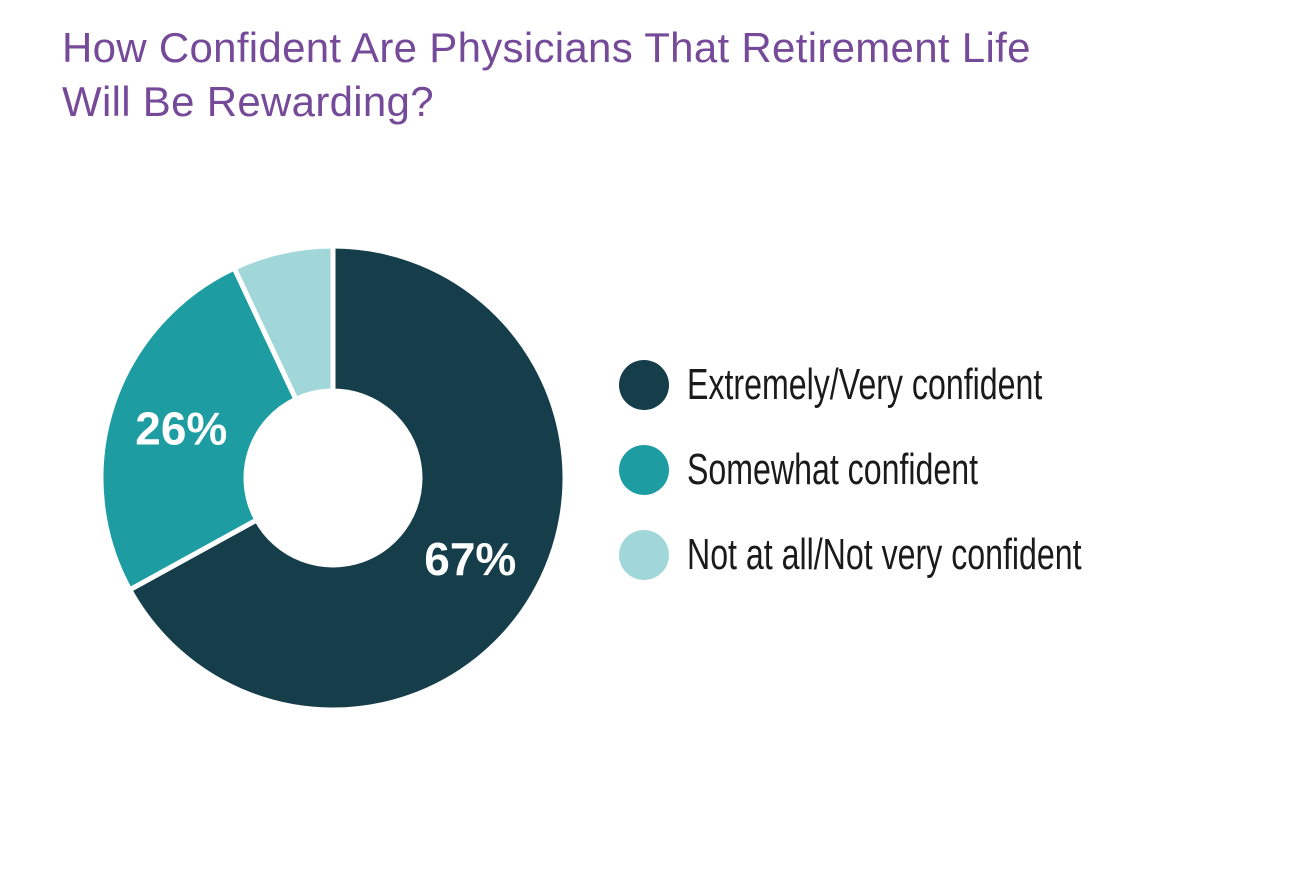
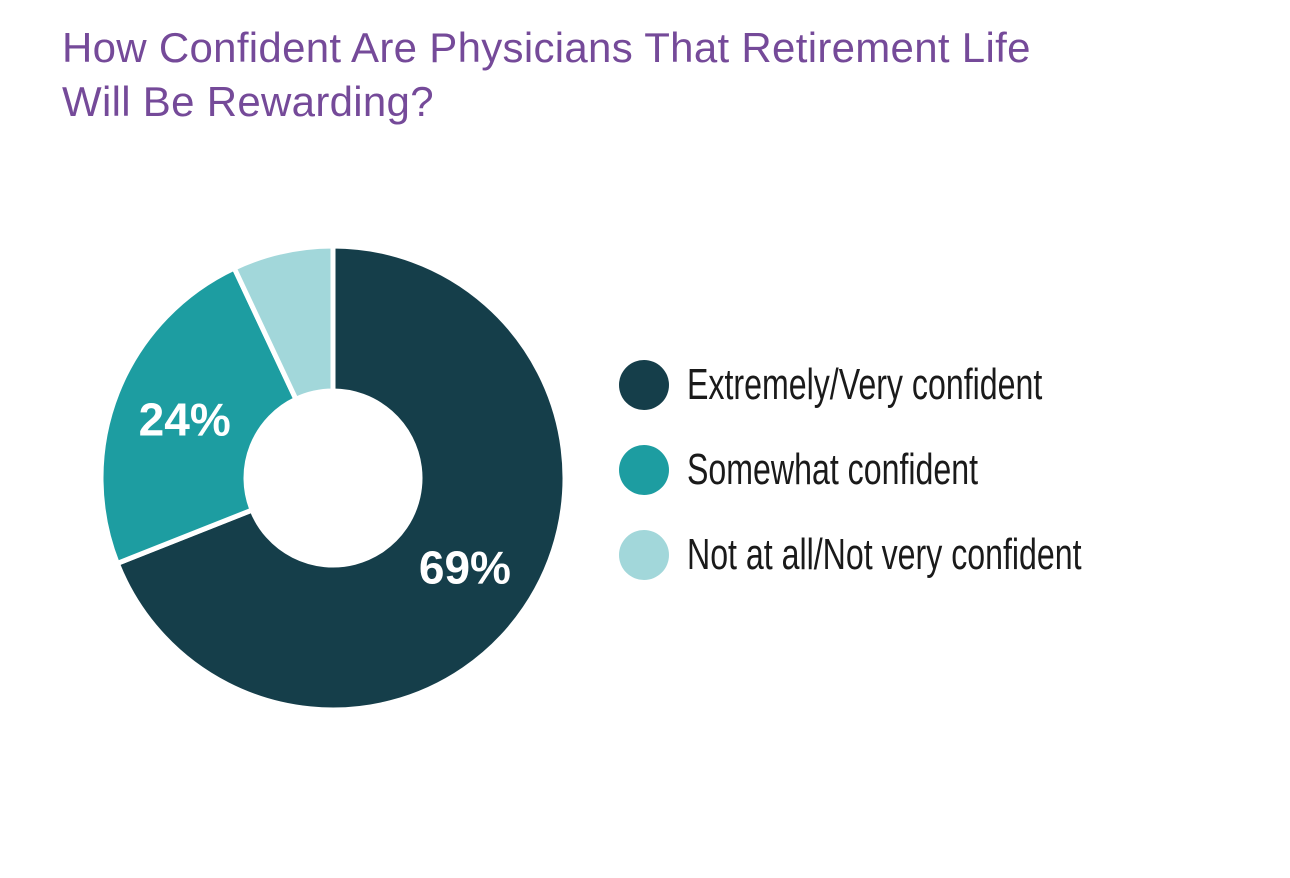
Extremely/Very confident: 67% -> 69%
Somewhat confident: 26% -> 24%
